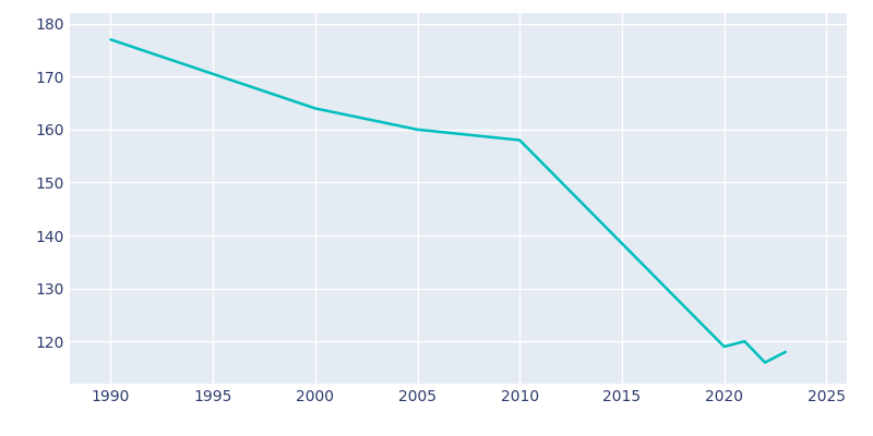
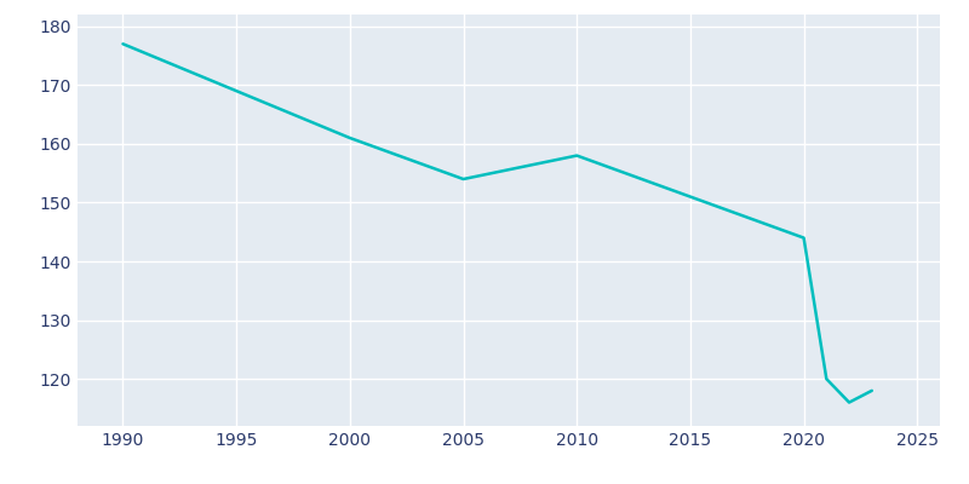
2000: 164 -> 161
2005: 160 -> 154
2020: 119 -> 144
